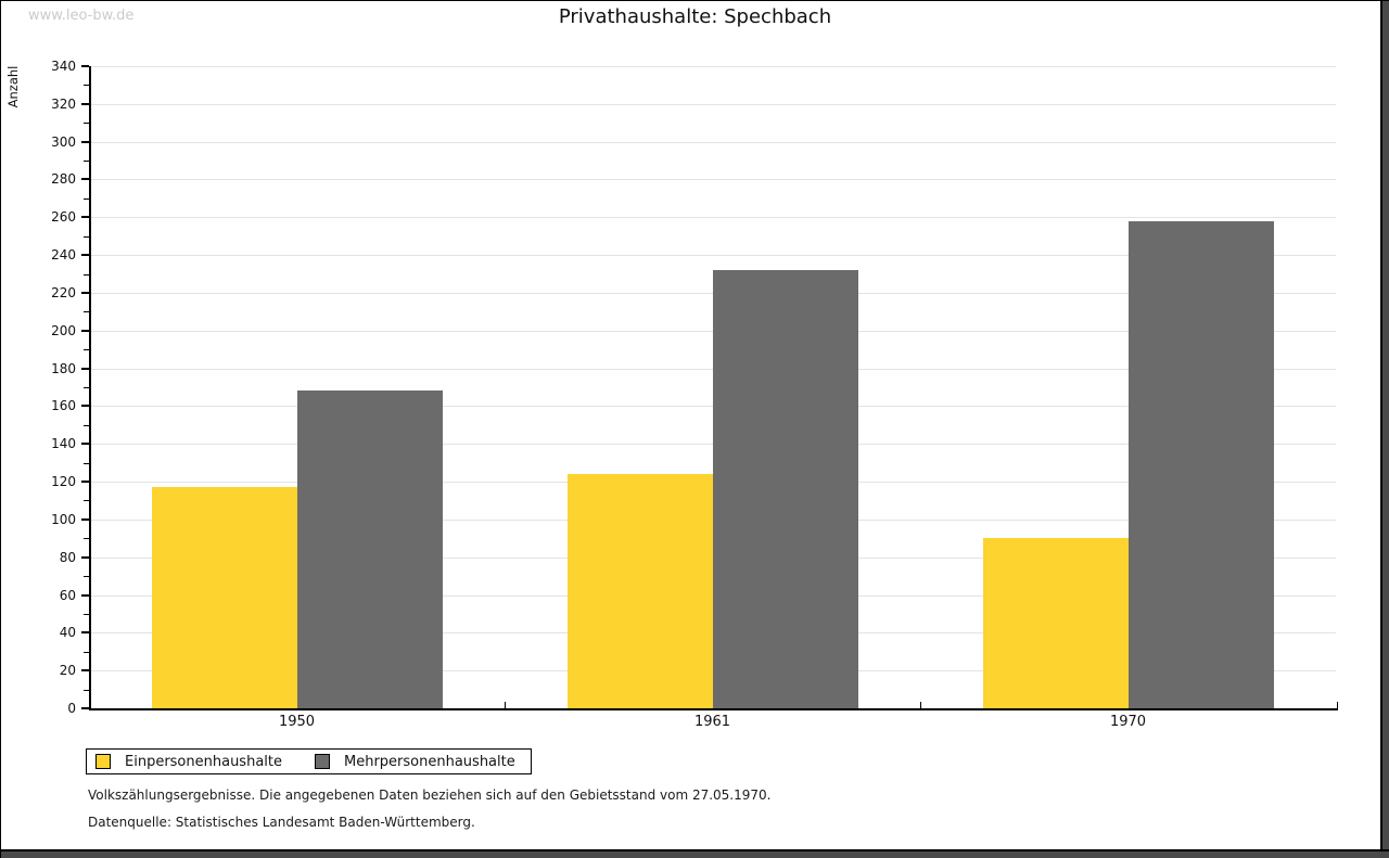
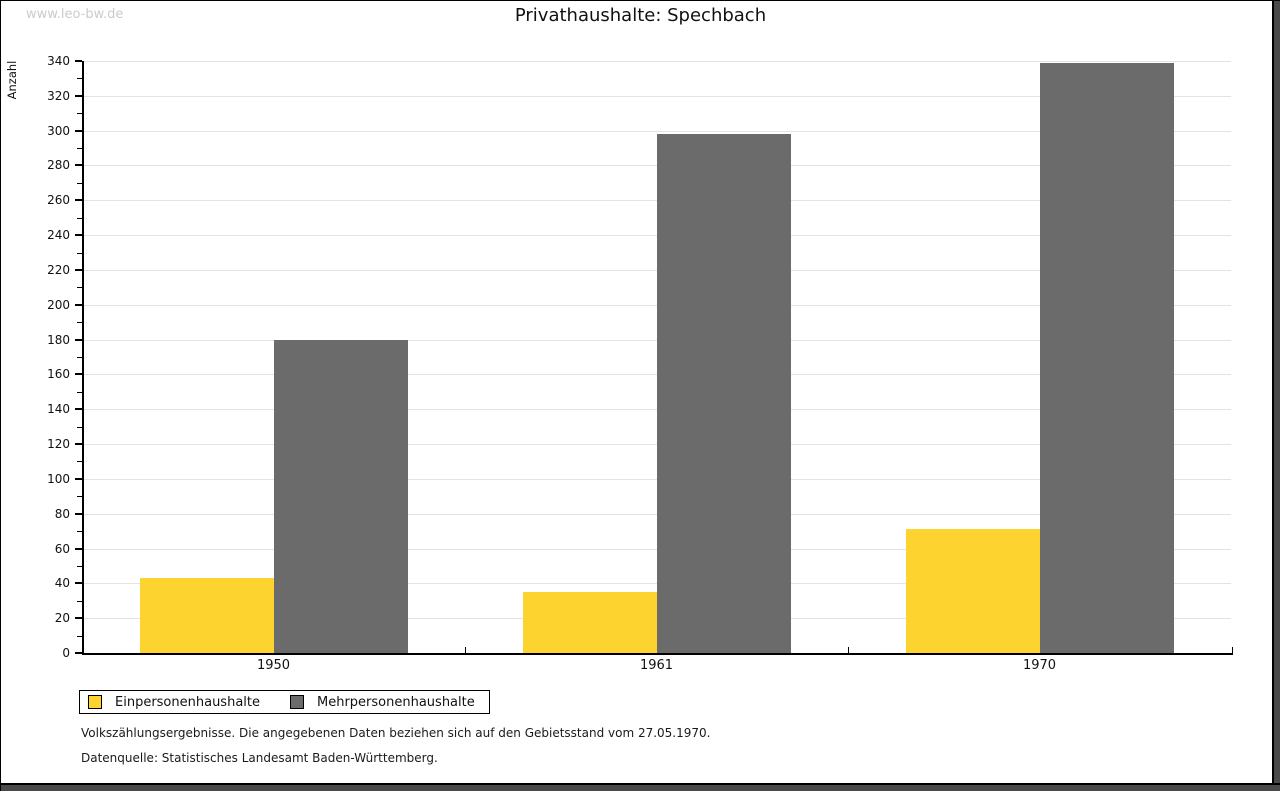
Einpersonenhaushalte/1950: 117 -> 43
Mehrpersonenhaushalte/1950: 168 -> 180
Einpersonenhaushalte/1961: 124 -> 35
Mehrpersonenhaushalte/1961: 232 -> 298
Einpersonenhaushalte/1970: 90 -> 71
Mehrpersonenhaushalte/1970: 258 -> 339
